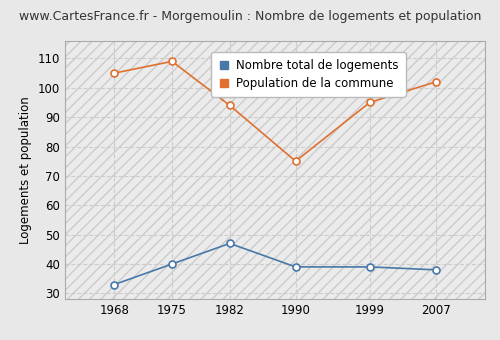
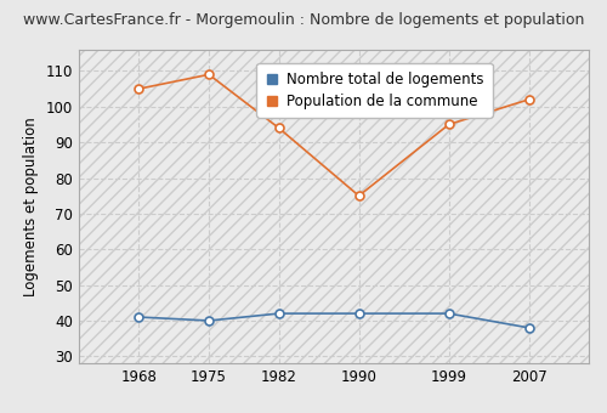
Nombre total de logements/1968: 33 -> 41
Nombre total de logements/1982: 47 -> 42
Nombre total de logements/1990: 39 -> 42
Nombre total de logements/1999: 39 -> 42
